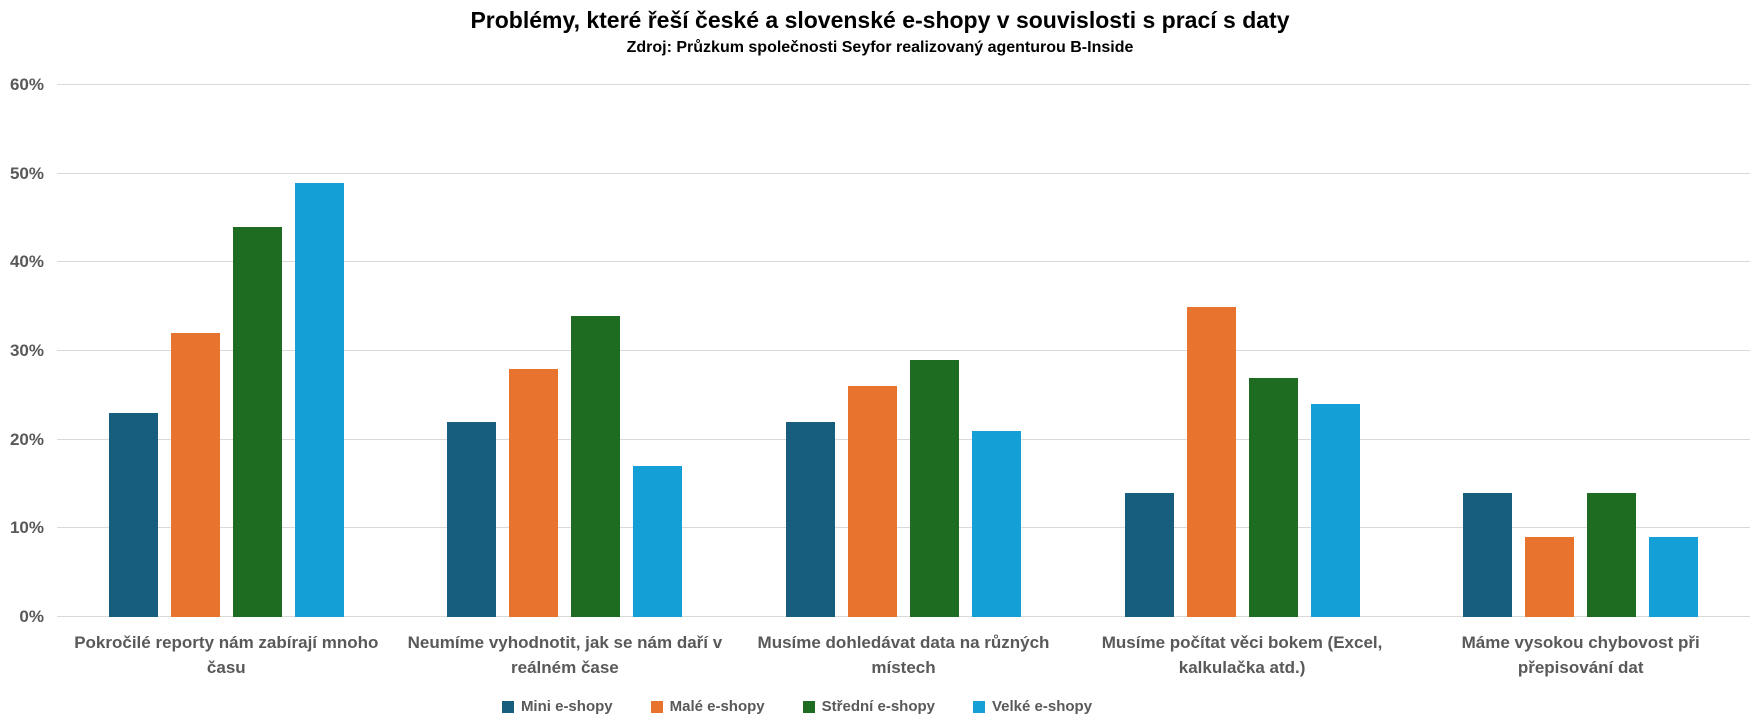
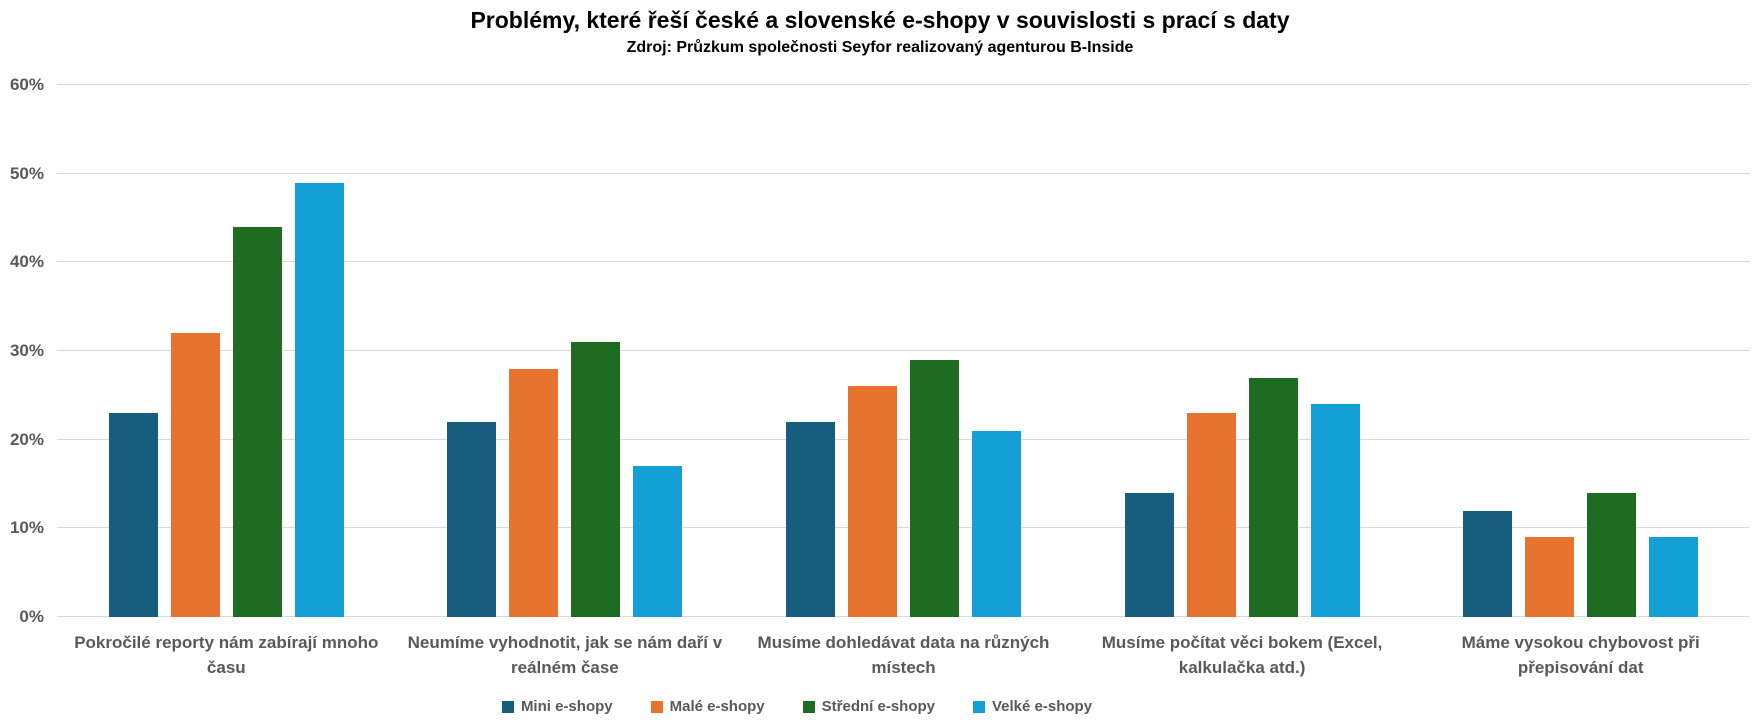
Střední e-shopy/Neumíme vyhodnotit, jak se nám daří v reálném čase: 34% -> 31%
Malé e-shopy/Musíme počítat věci bokem (Excel, kalkulačka atd.): 35% -> 23%
Mini e-shopy/Máme vysokou chybovost při přepisování dat: 14% -> 12%
